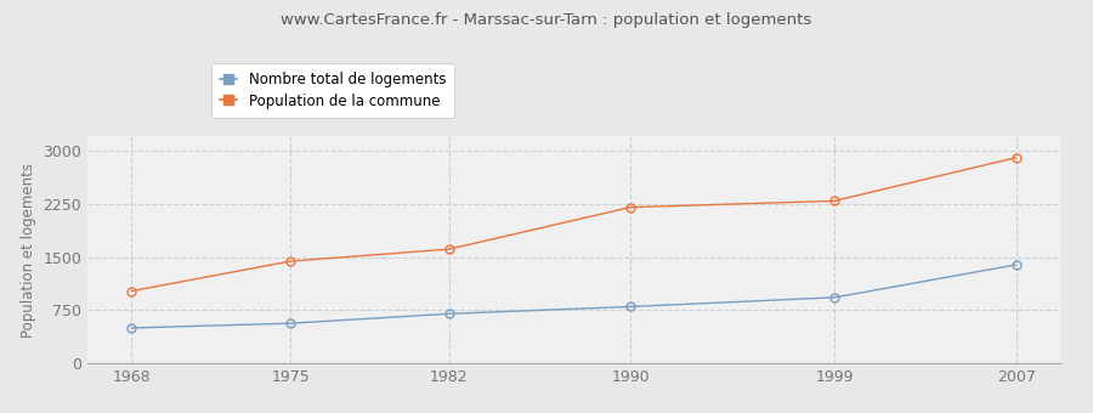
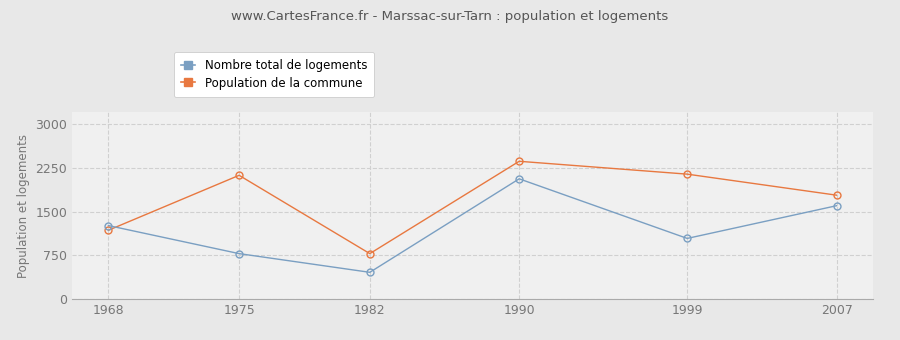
Nombre total de logements/1968: 500 -> 1260
Population de la commune/1968: 1020 -> 1180
Nombre total de logements/1975: 560 -> 780
Population de la commune/1975: 1440 -> 2120
Nombre total de logements/1982: 700 -> 460
Population de la commune/1982: 1610 -> 780
Nombre total de logements/1990: 800 -> 2060
Population de la commune/1990: 2200 -> 2360
Nombre total de logements/1999: 930 -> 1040
Population de la commune/1999: 2290 -> 2140
Nombre total de logements/2007: 1390 -> 1600
Population de la commune/2007: 2900 -> 1780
